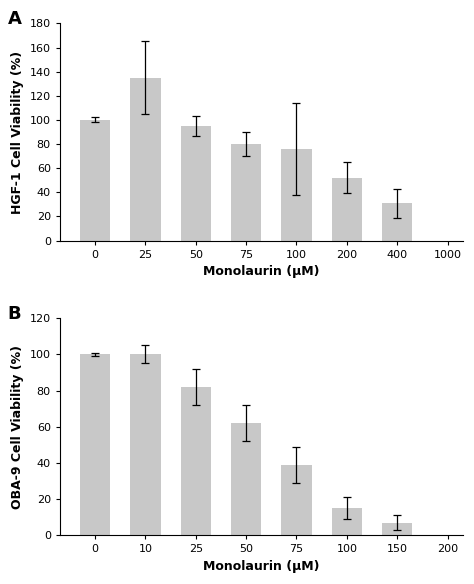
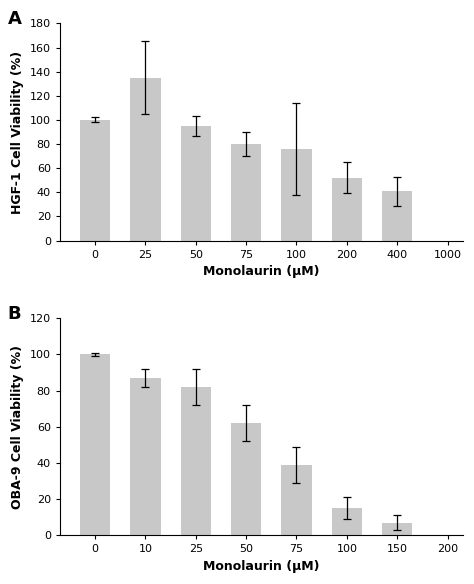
400: 31 -> 41
10: 100 -> 87
